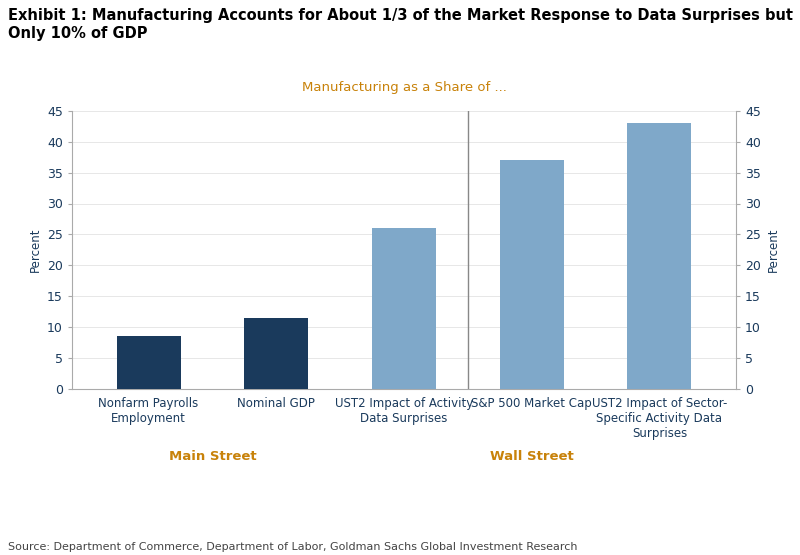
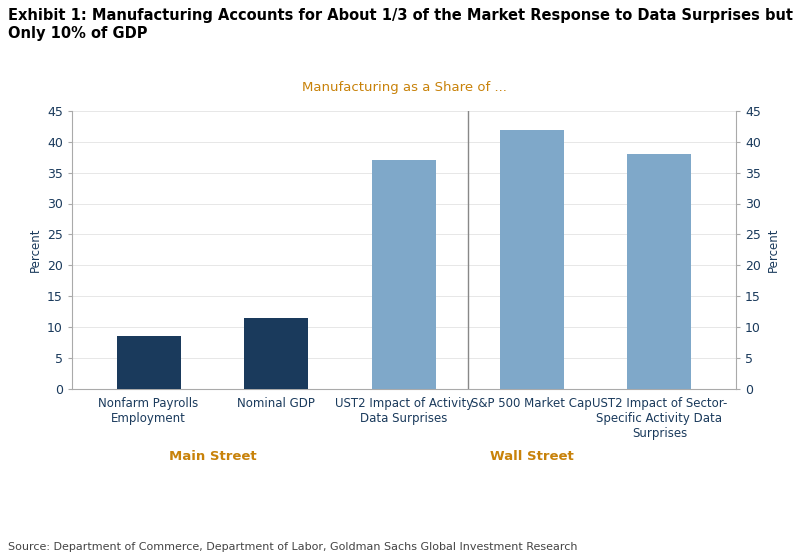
UST2 Impact of Activity Data Surprises: 26.0 -> 37.0
S&P 500 Market Cap: 37.0 -> 42.0
UST2 Impact of Sector- Specific Activity Data Surprises: 43.0 -> 38.0
